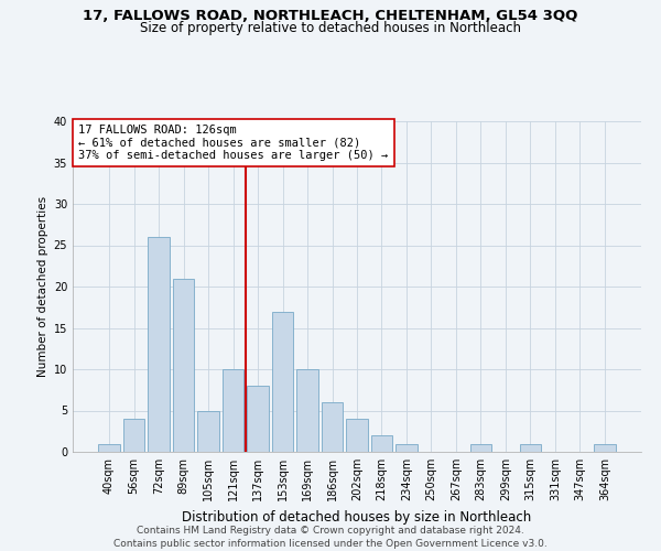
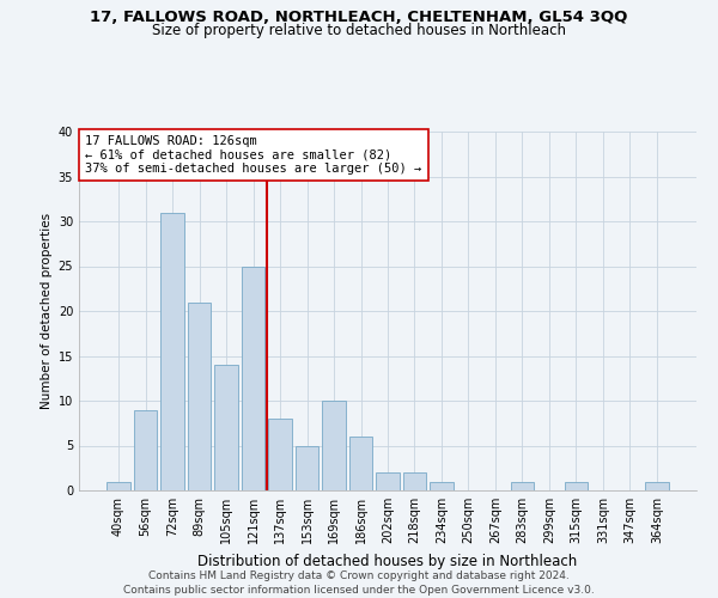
56sqm: 4 -> 9
72sqm: 26 -> 31
105sqm: 5 -> 14
121sqm: 10 -> 25
153sqm: 17 -> 5
202sqm: 4 -> 2
